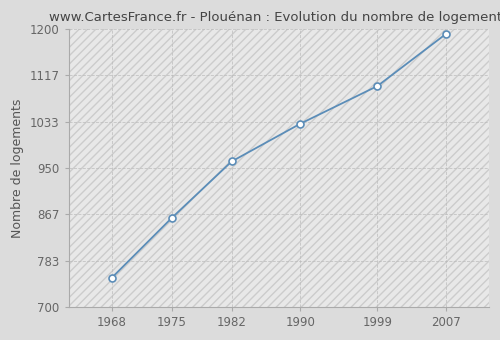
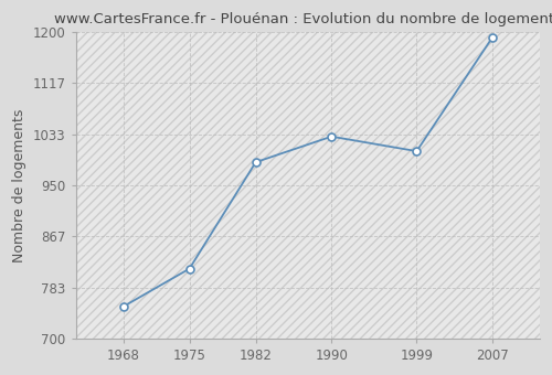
1975: 860 -> 814
1982: 962 -> 988
1999: 1098 -> 1006
